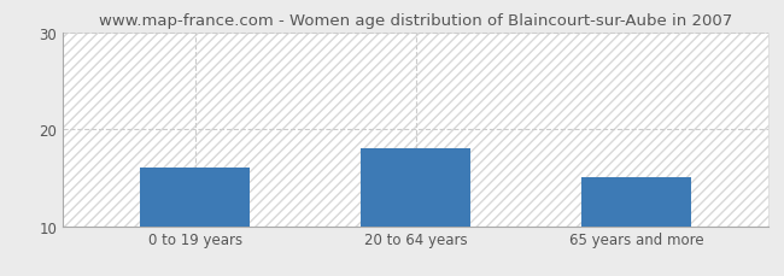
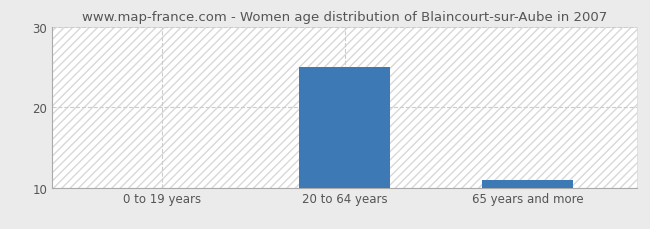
0 to 19 years: 16 -> 10
20 to 64 years: 18 -> 25
65 years and more: 15 -> 11
